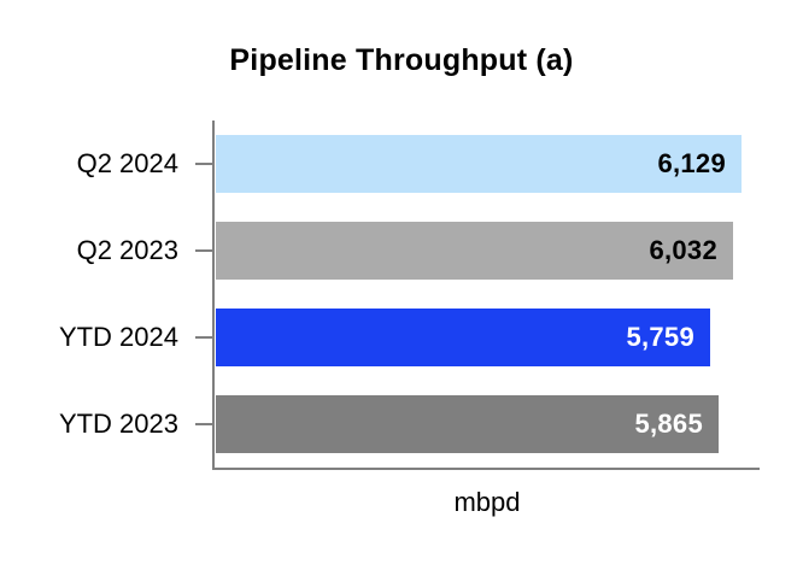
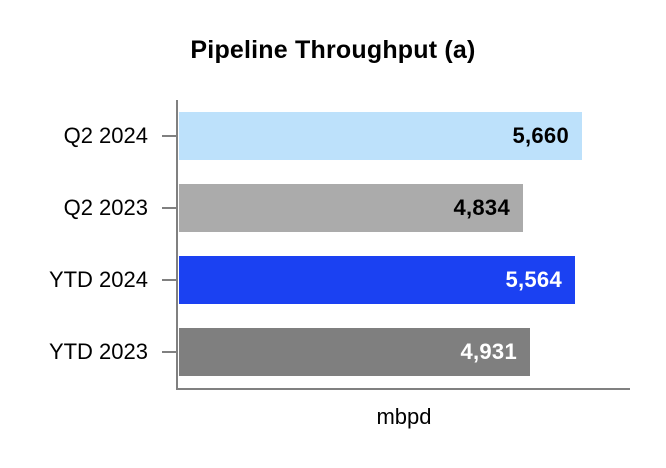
Q2 2024: 6,129 -> 5,660
Q2 2023: 6,032 -> 4,834
YTD 2024: 5,759 -> 5,564
YTD 2023: 5,865 -> 4,931
